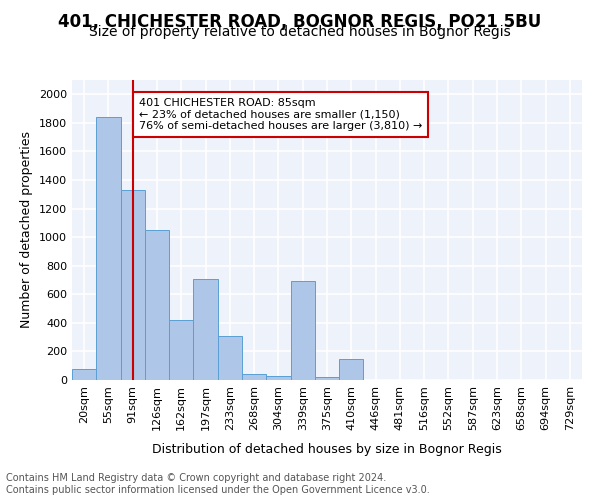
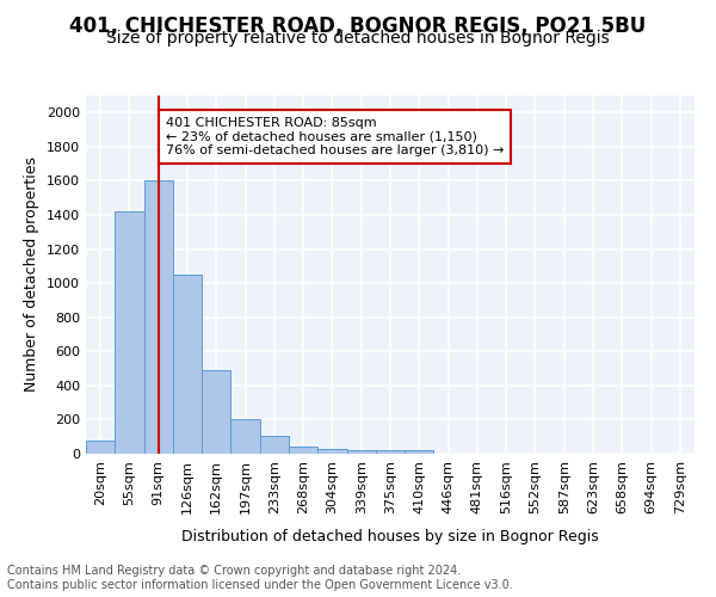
55sqm: 1840 -> 1420
91sqm: 1330 -> 1600
162sqm: 420 -> 490
197sqm: 710 -> 200
233sqm: 310 -> 100
339sqm: 690 -> 20
410sqm: 150 -> 20
